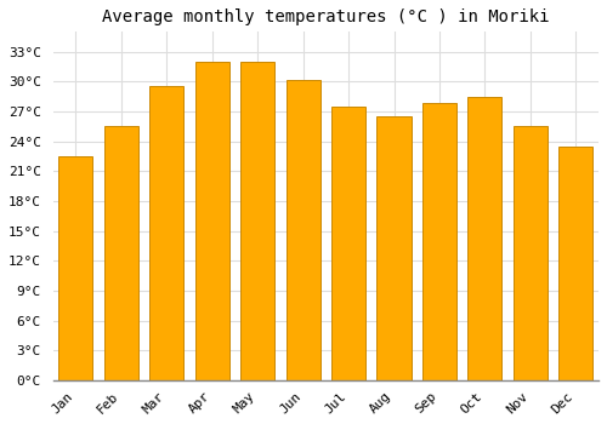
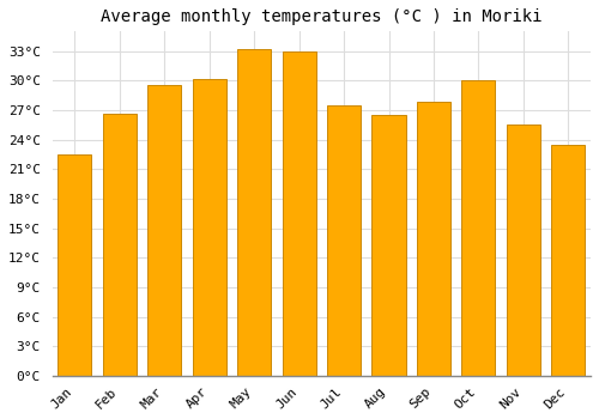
Feb: 25.5°C -> 26.6°C
Apr: 32.0°C -> 30.2°C
May: 32.0°C -> 33.2°C
Jun: 30.2°C -> 33.0°C
Oct: 28.5°C -> 30.0°C
